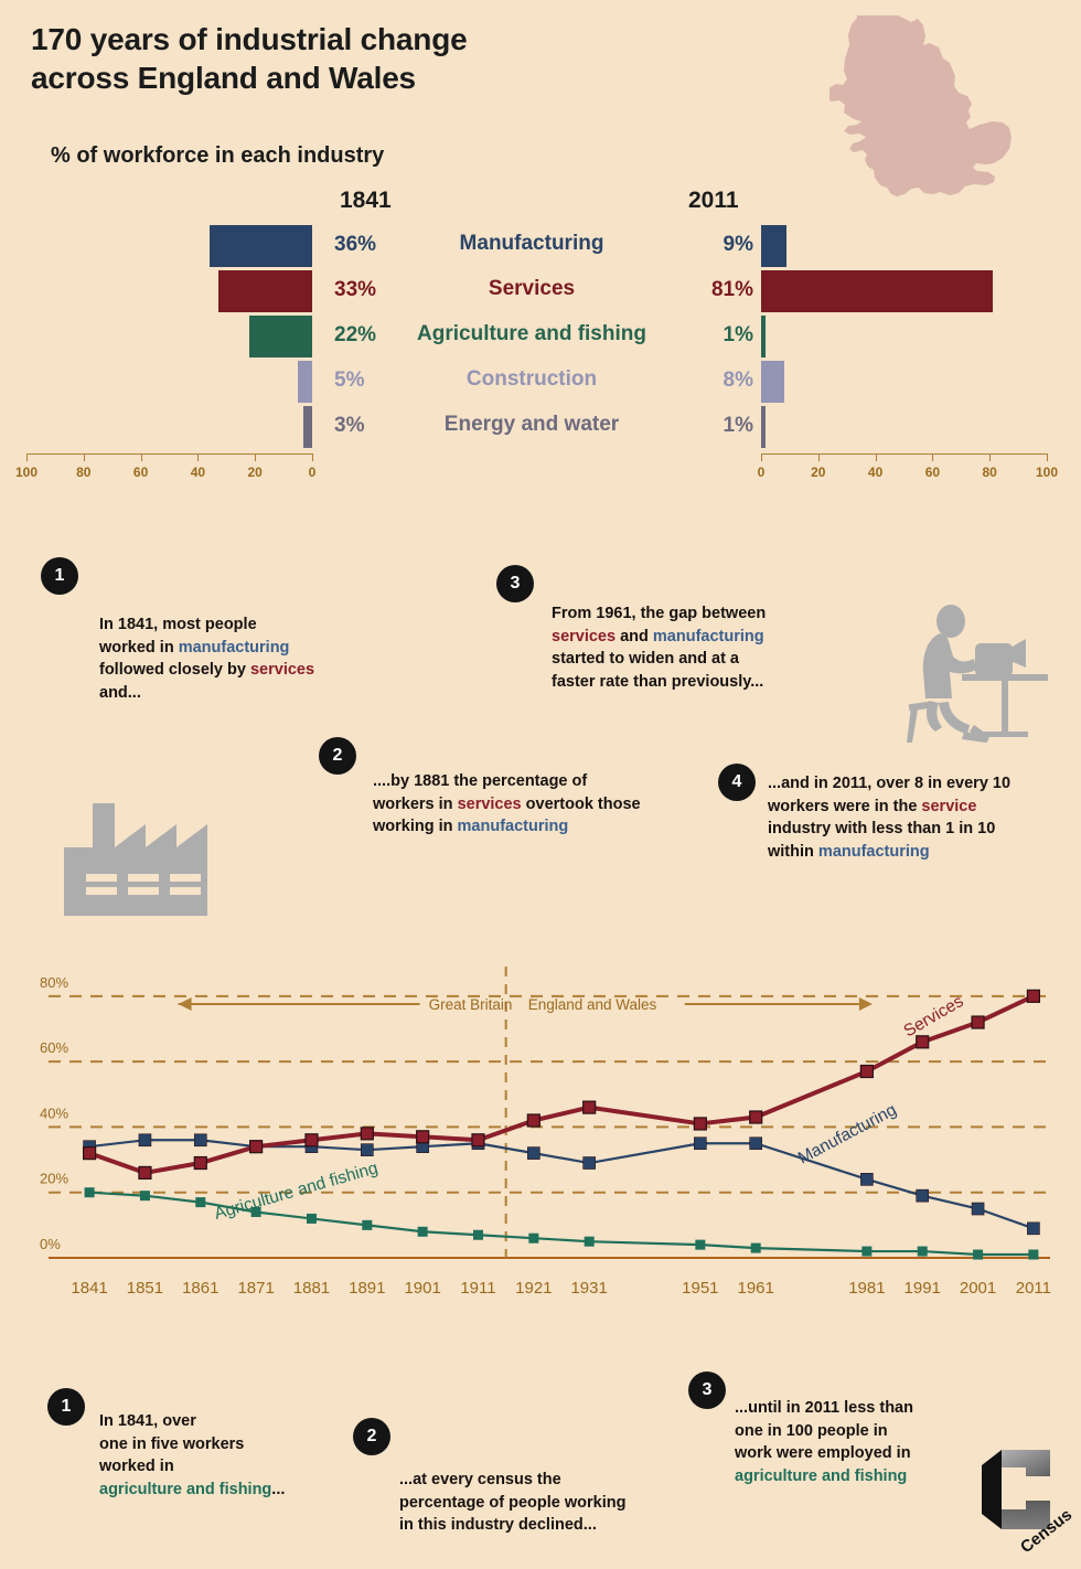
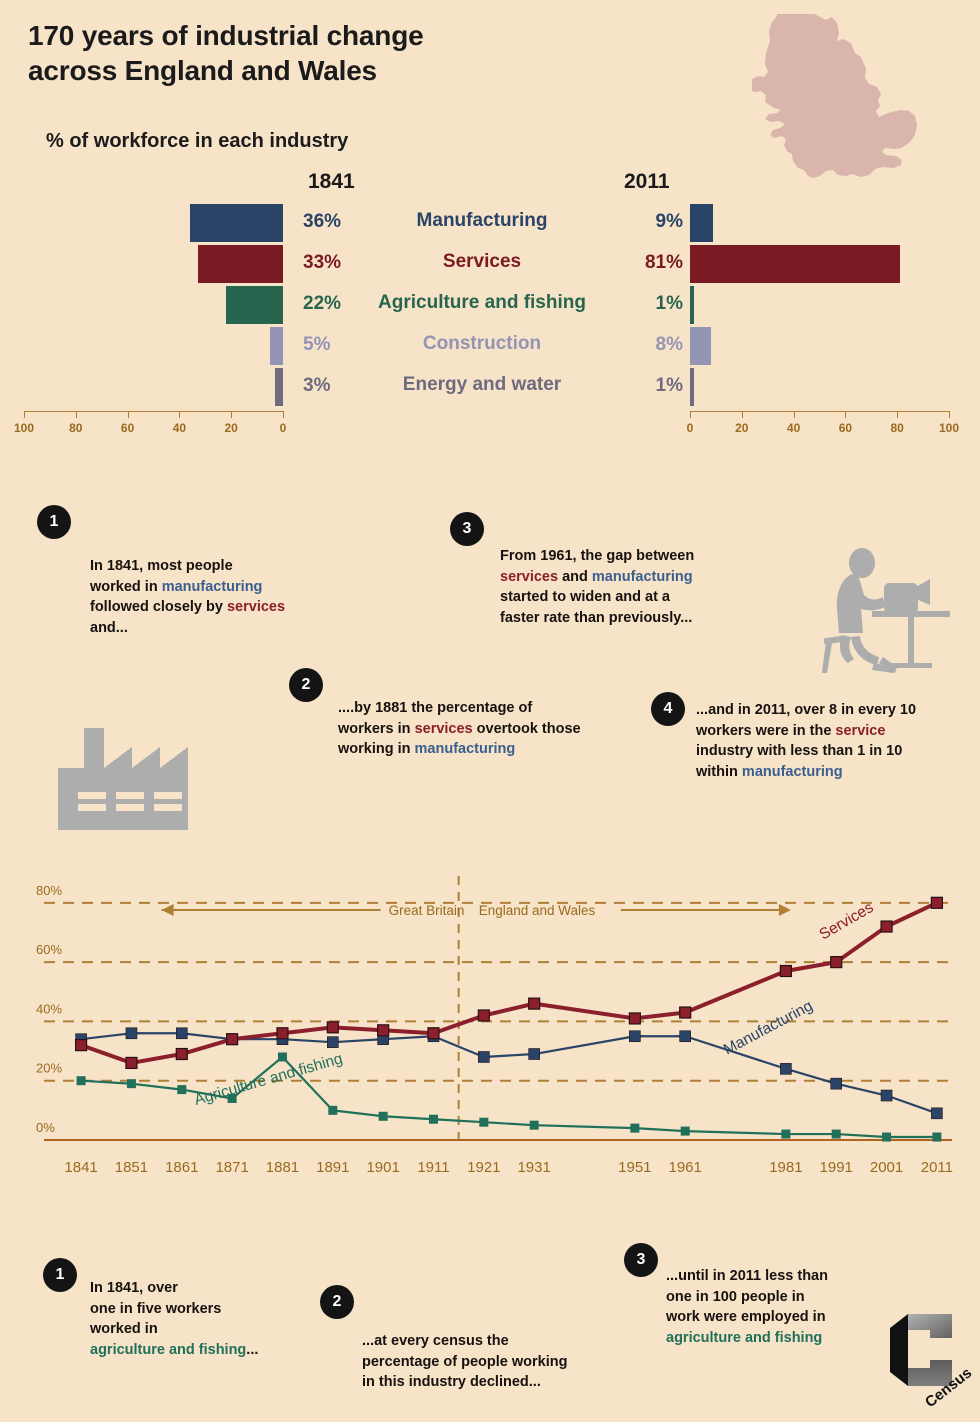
Agriculture and fishing/1881: 12 -> 28
Manufacturing/1921: 32 -> 28
Services/1991: 66 -> 60
